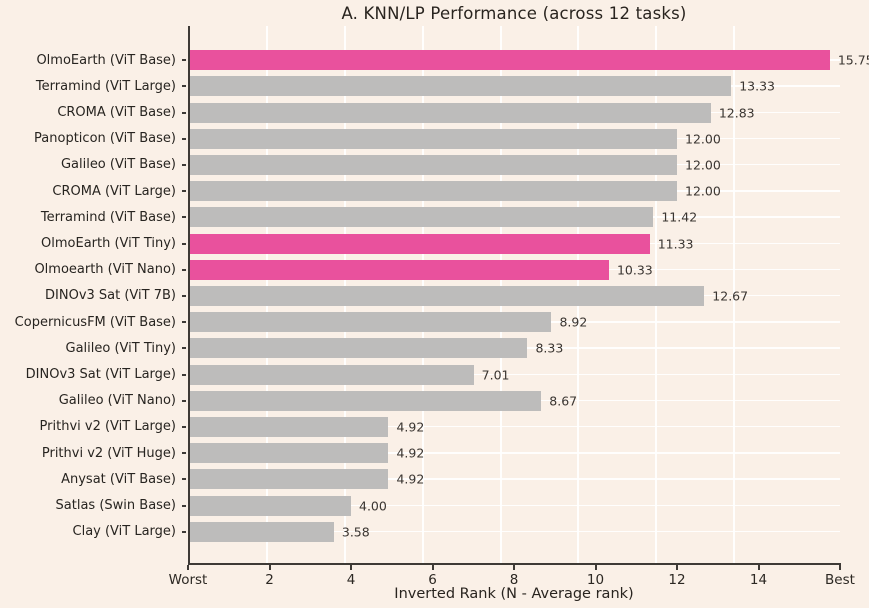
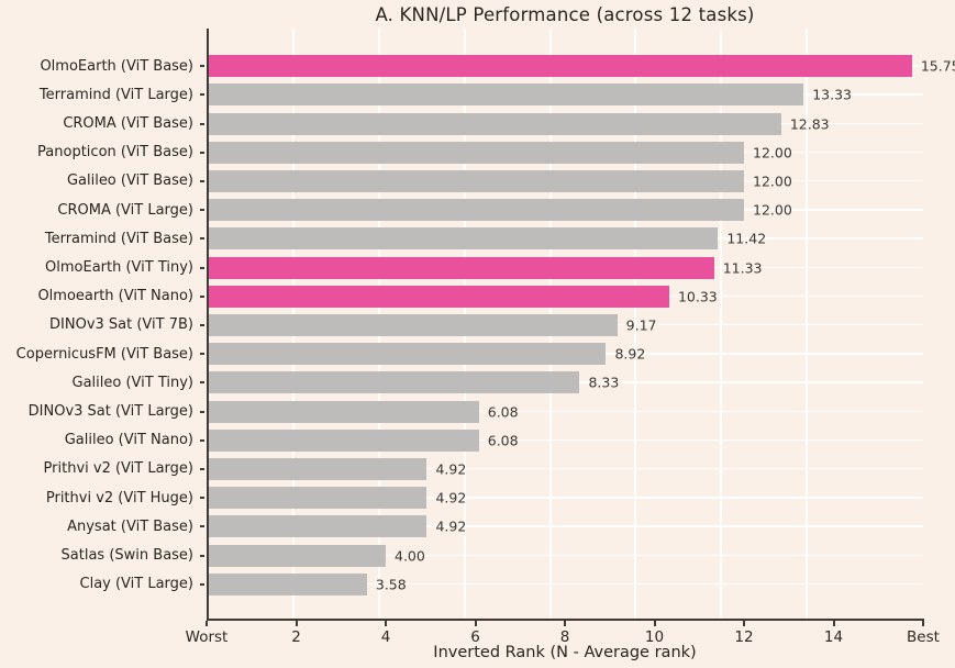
DINOv3 Sat (ViT 7B): 12.67 -> 9.17
DINOv3 Sat (ViT Large): 7.01 -> 6.08
Galileo (ViT Nano): 8.67 -> 6.08
